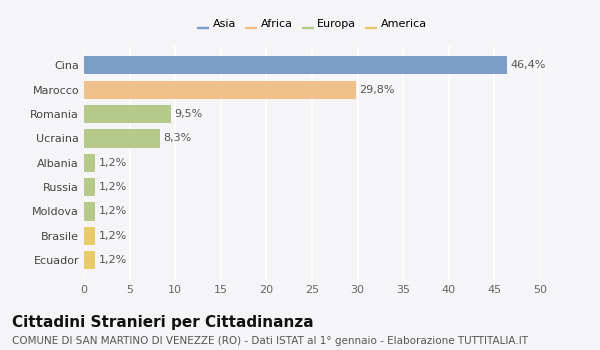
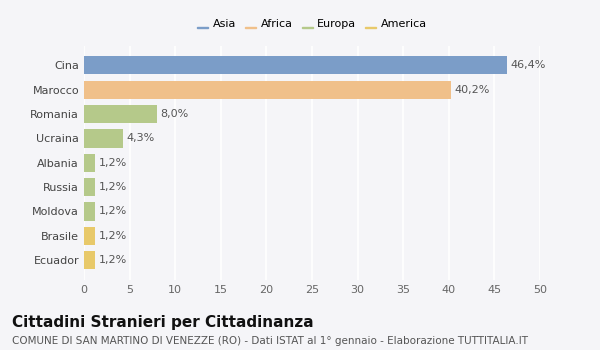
Marocco: 29,8% -> 40,2%
Romania: 9,5% -> 8,0%
Ucraina: 8,3% -> 4,3%
